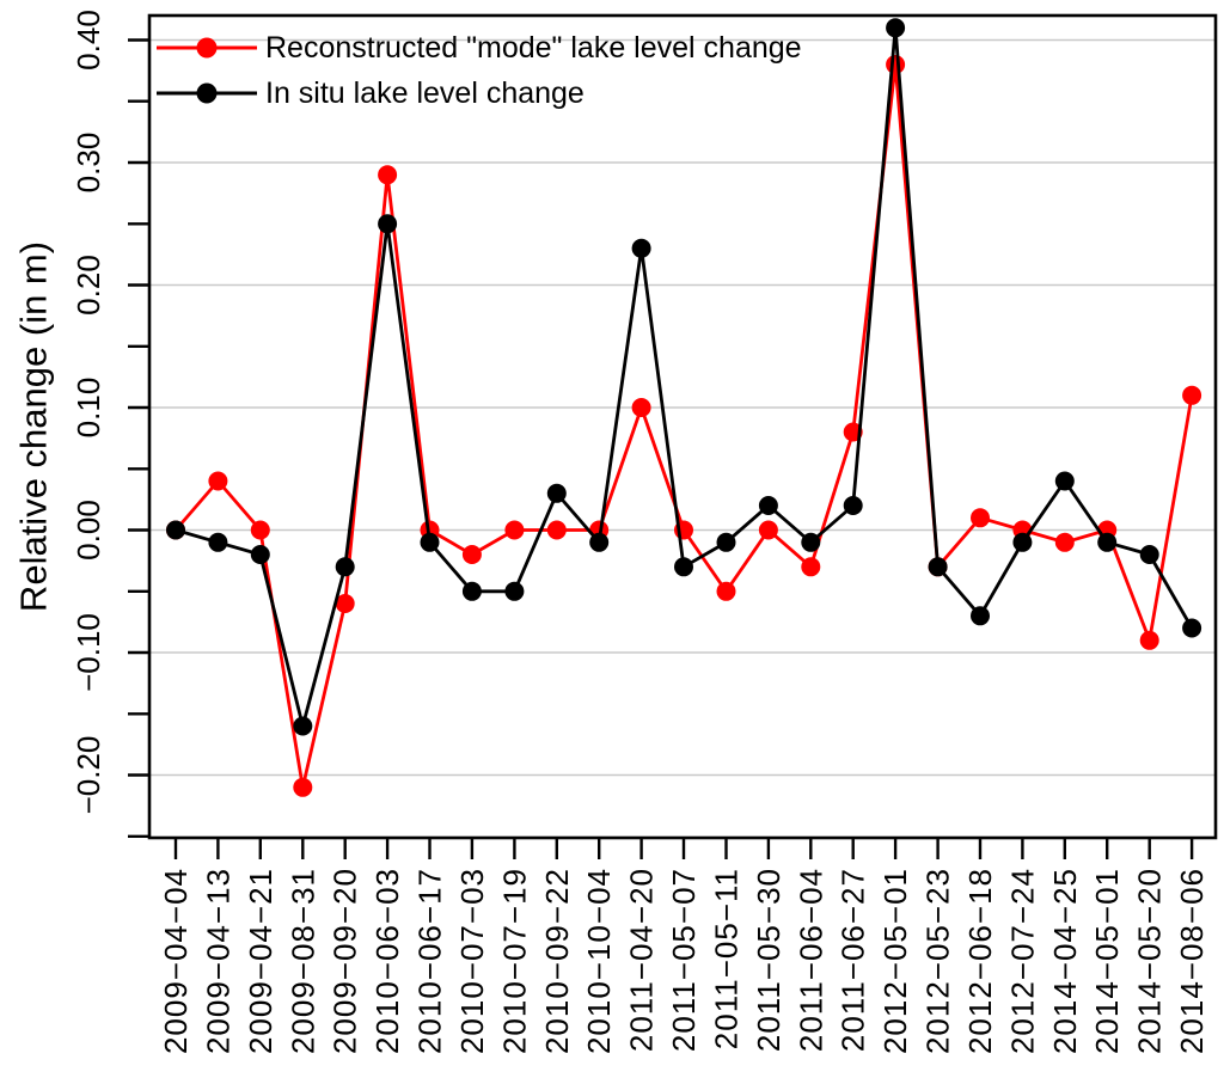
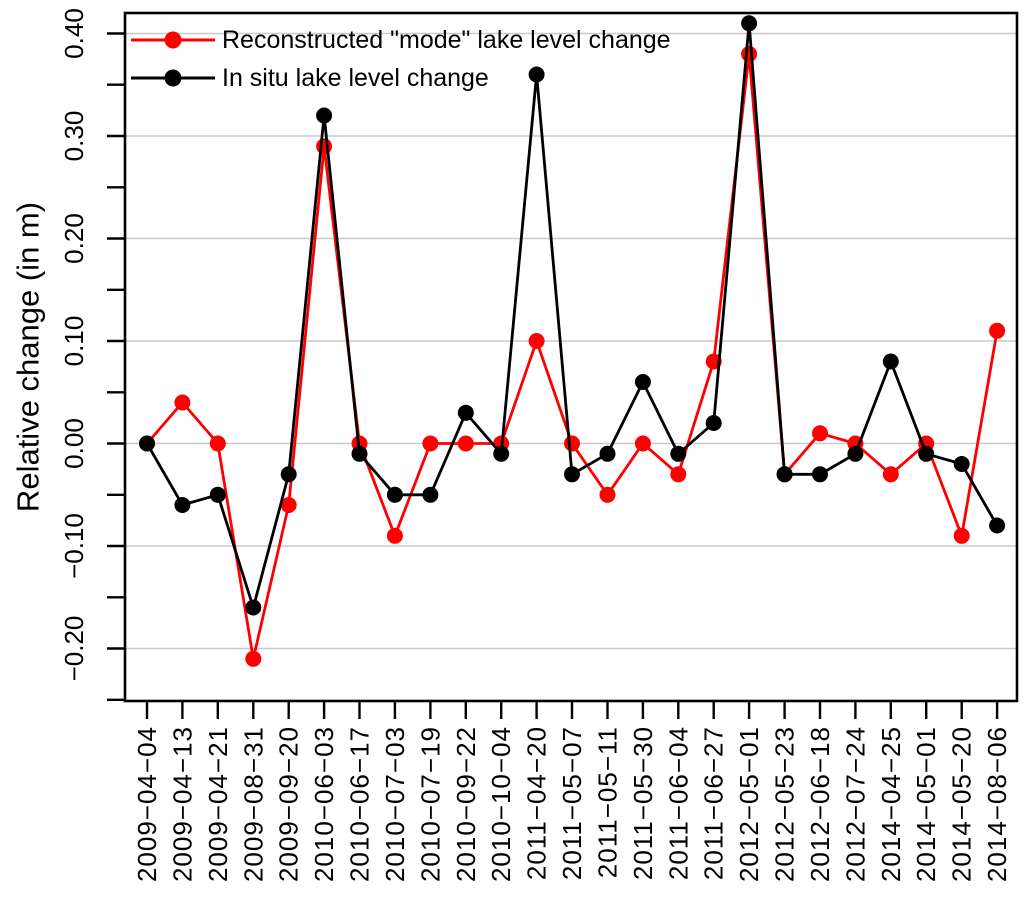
In situ lake level change/2009−04−13: -0.01 -> -0.06
In situ lake level change/2009−04−21: -0.02 -> -0.05
In situ lake level change/2010−06−03: 0.25 -> 0.32
Reconstructed "mode" lake level change/2010−07−03: -0.02 -> -0.09
In situ lake level change/2011−04−20: 0.23 -> 0.36
In situ lake level change/2011−05−30: 0.02 -> 0.06
In situ lake level change/2012−06−18: -0.07 -> -0.03
Reconstructed "mode" lake level change/2014−04−25: -0.01 -> -0.03
In situ lake level change/2014−04−25: 0.04 -> 0.08
